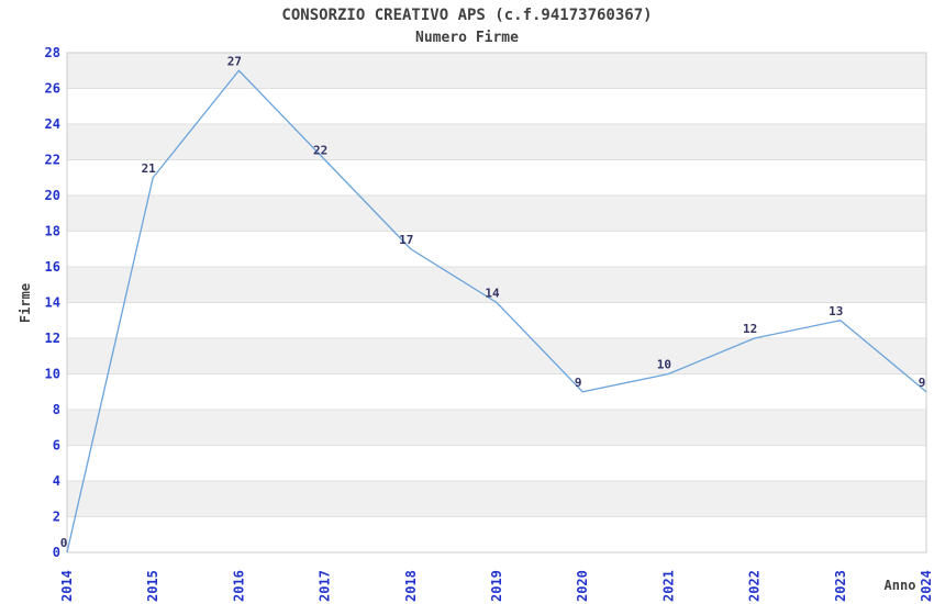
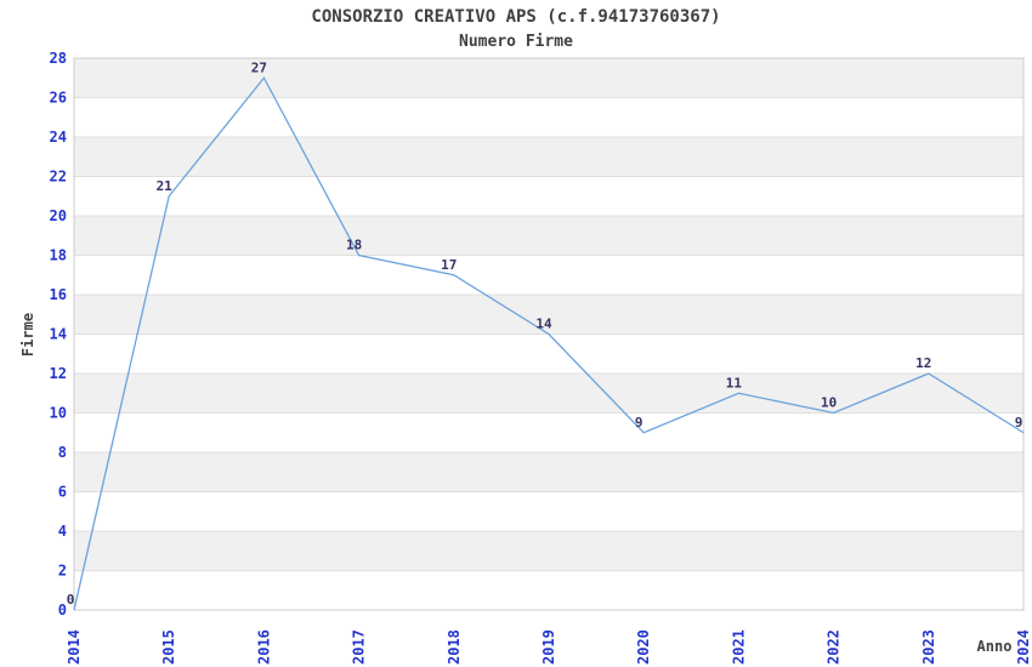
2017: 22 -> 18
2021: 10 -> 11
2022: 12 -> 10
2023: 13 -> 12
